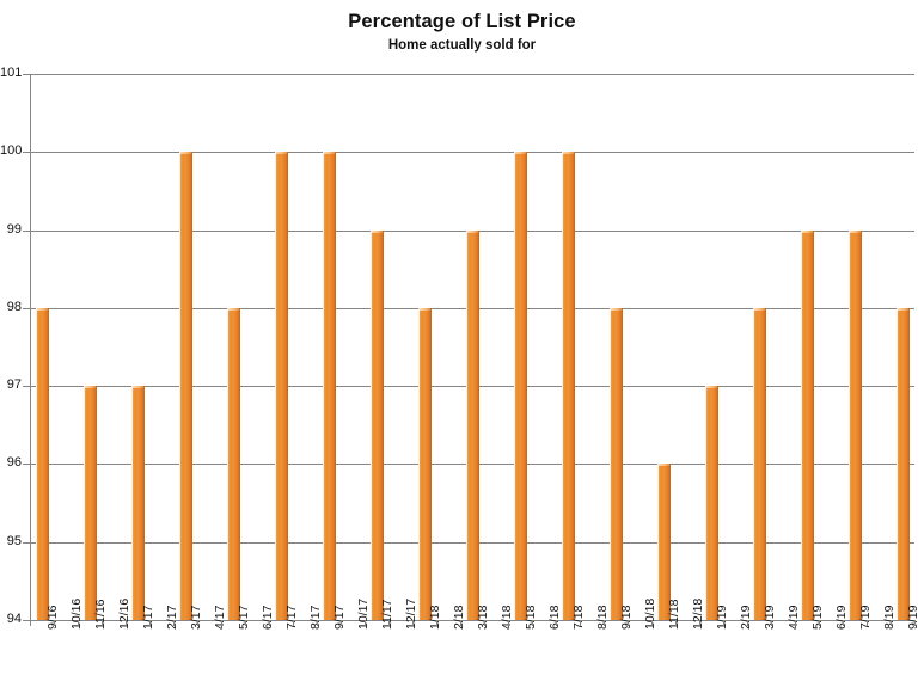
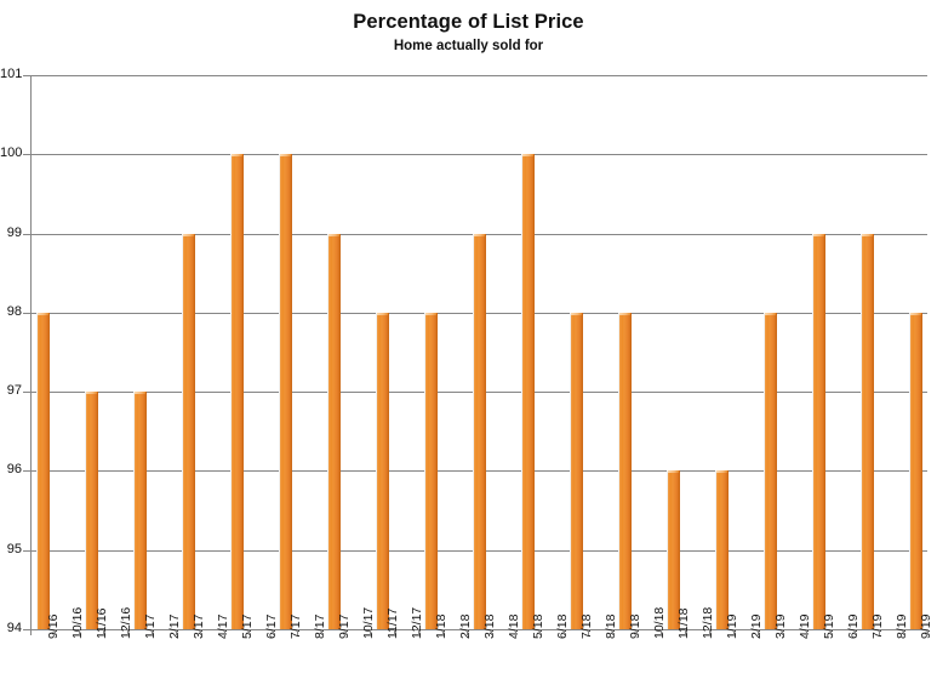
3/17: 100 -> 99
5/17: 98 -> 100
9/17: 100 -> 99
11/17: 99 -> 98
7/18: 100 -> 98
1/19: 97 -> 96
